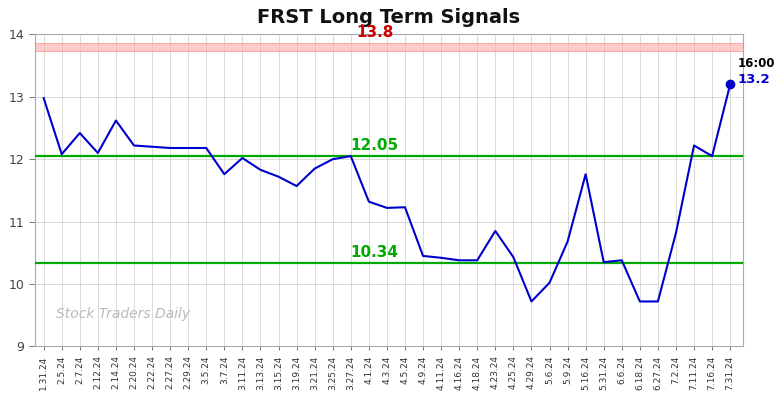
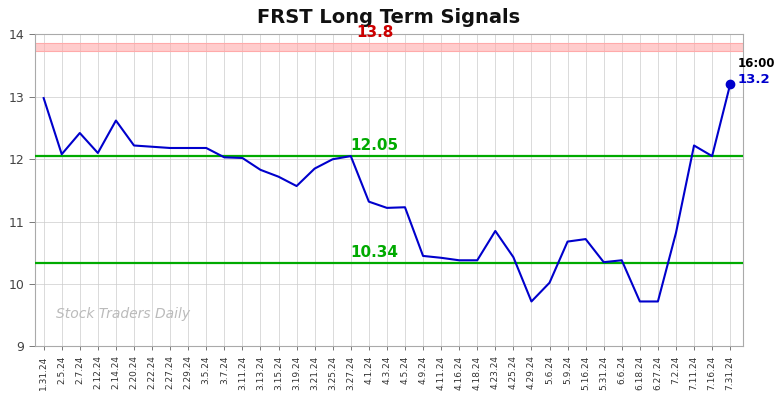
3.7.24: 11.76 -> 12.03
5.16.24: 11.76 -> 10.72
